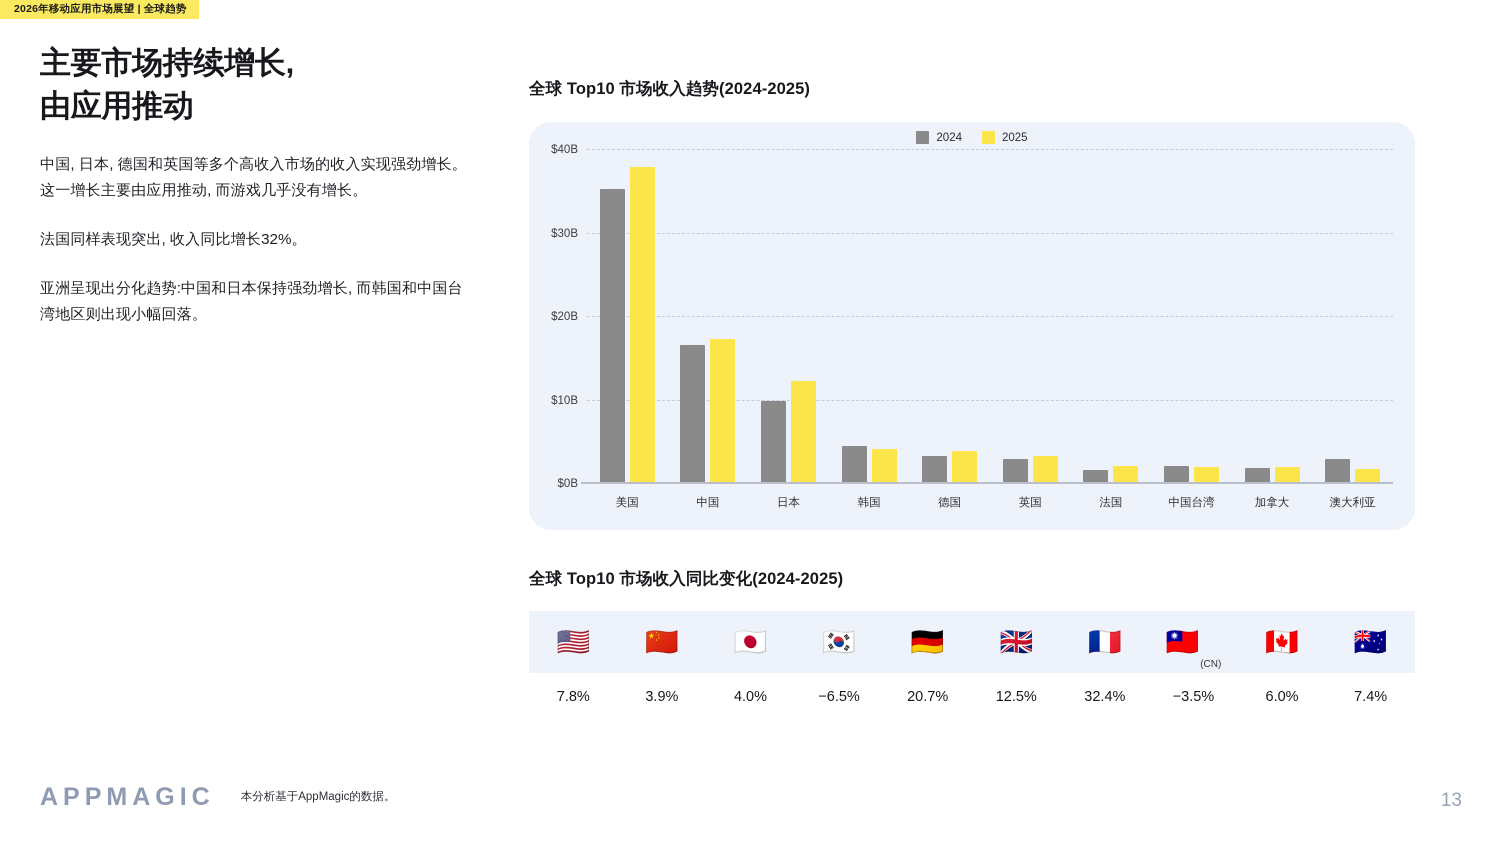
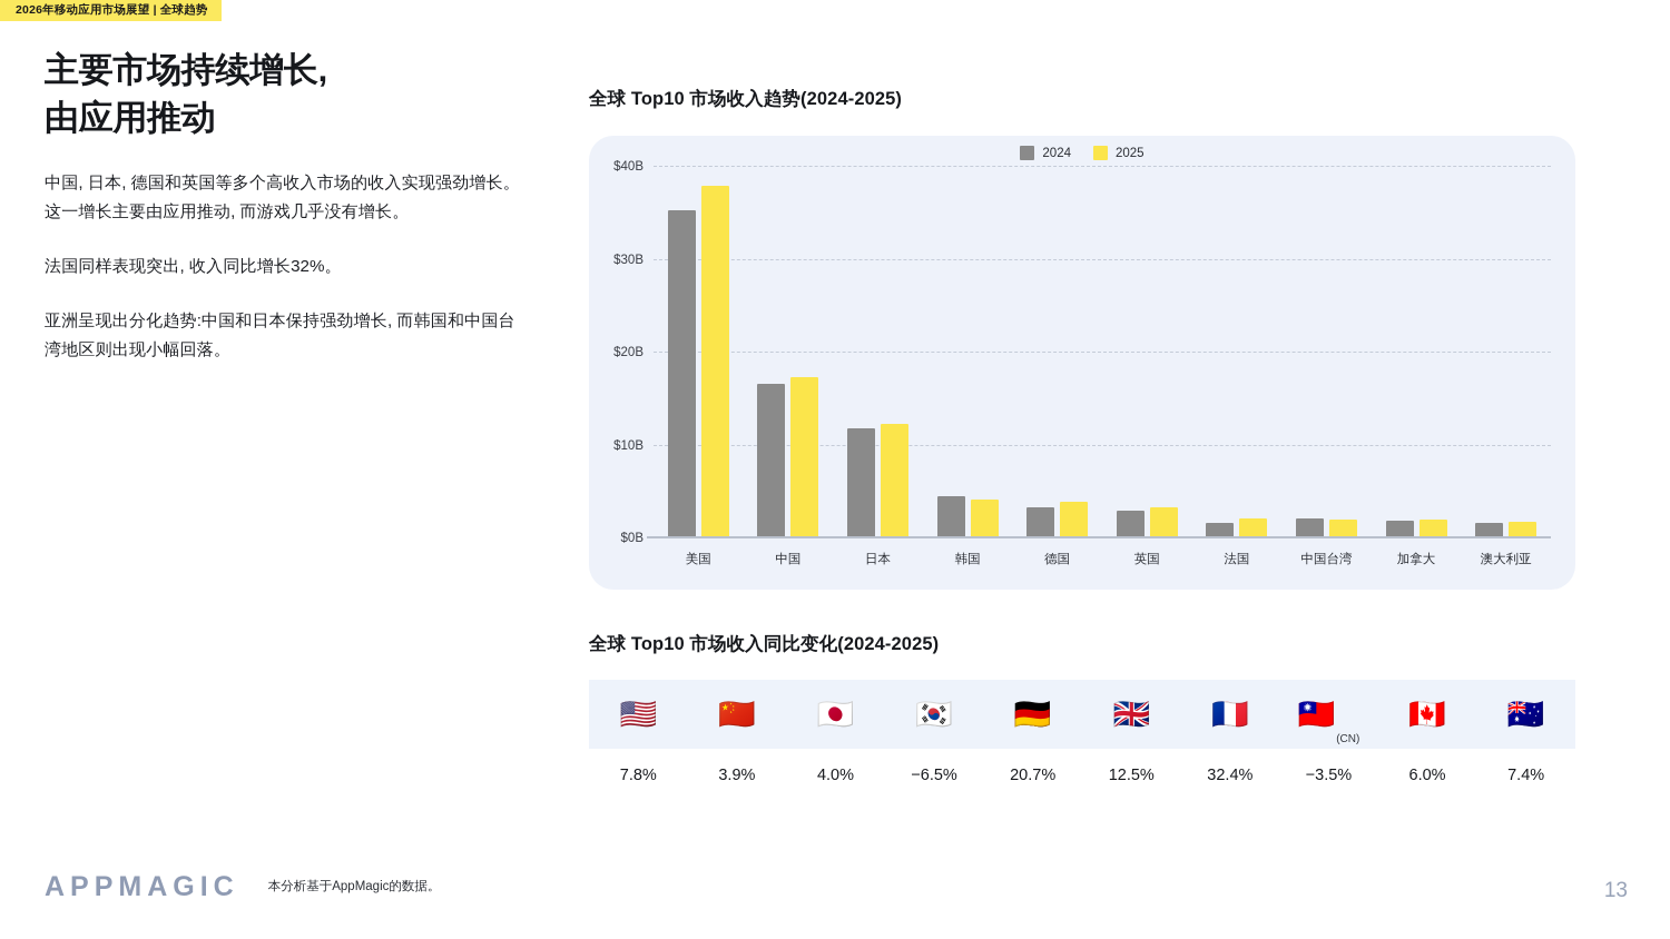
2024/日本: $10B -> $12B
2024/澳大利亚: $3B -> $2B
